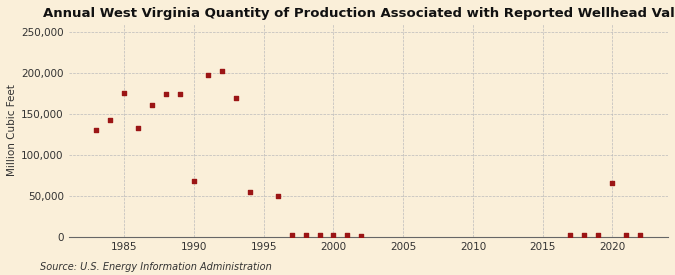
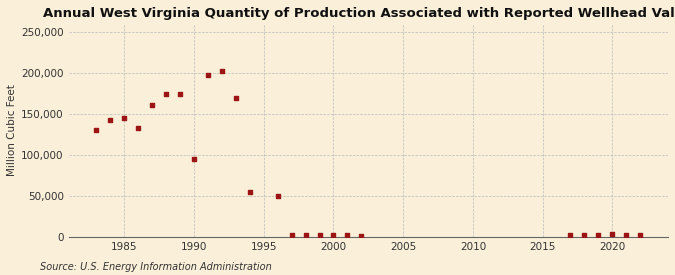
1985: 176,000 -> 145,000
1990: 68,000 -> 95,000
2020: 66,000 -> 3,000
